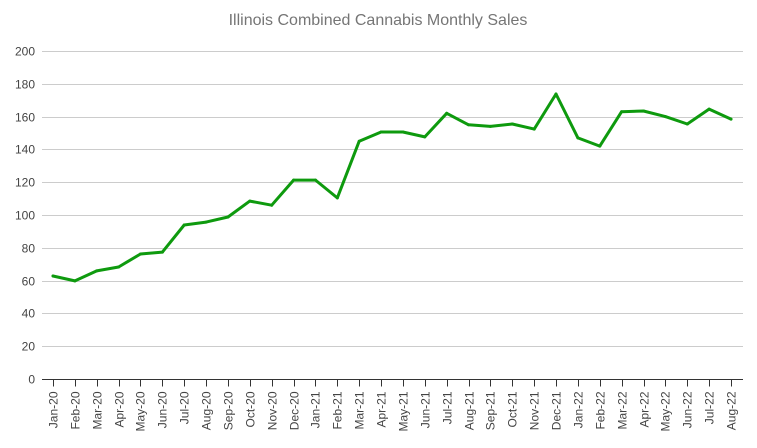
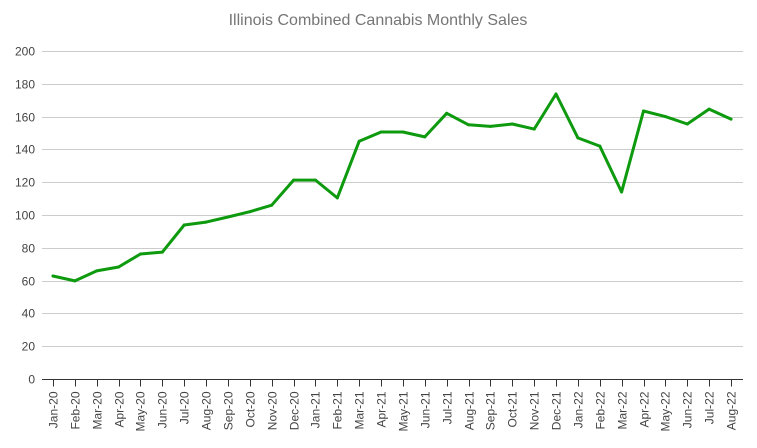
Oct-20: 108 -> 102
Mar-22: 163 -> 114
